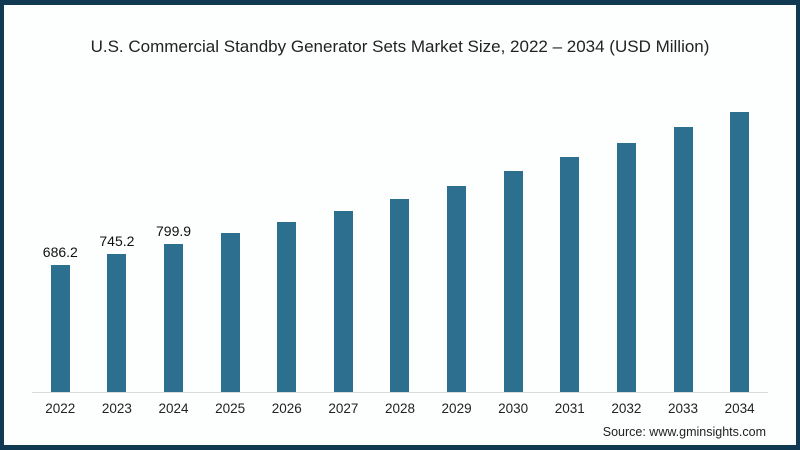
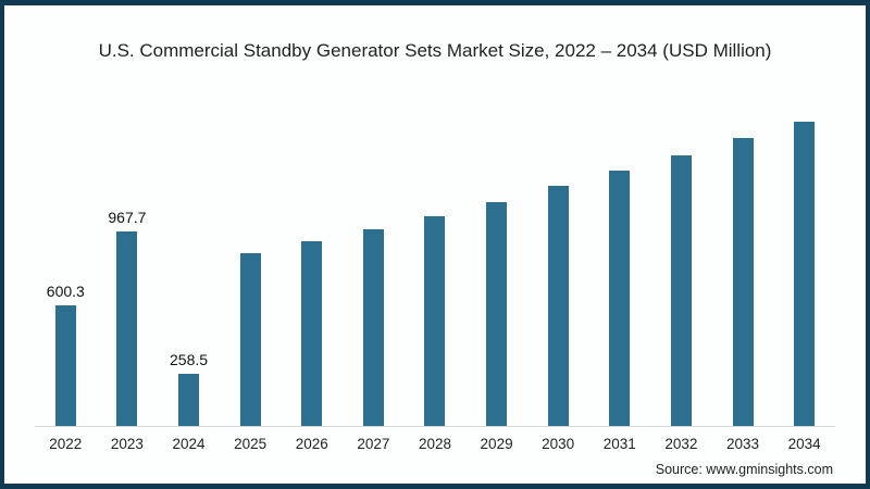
2022: 686.2 -> 600.3
2023: 745.2 -> 967.7
2024: 799.9 -> 258.5
